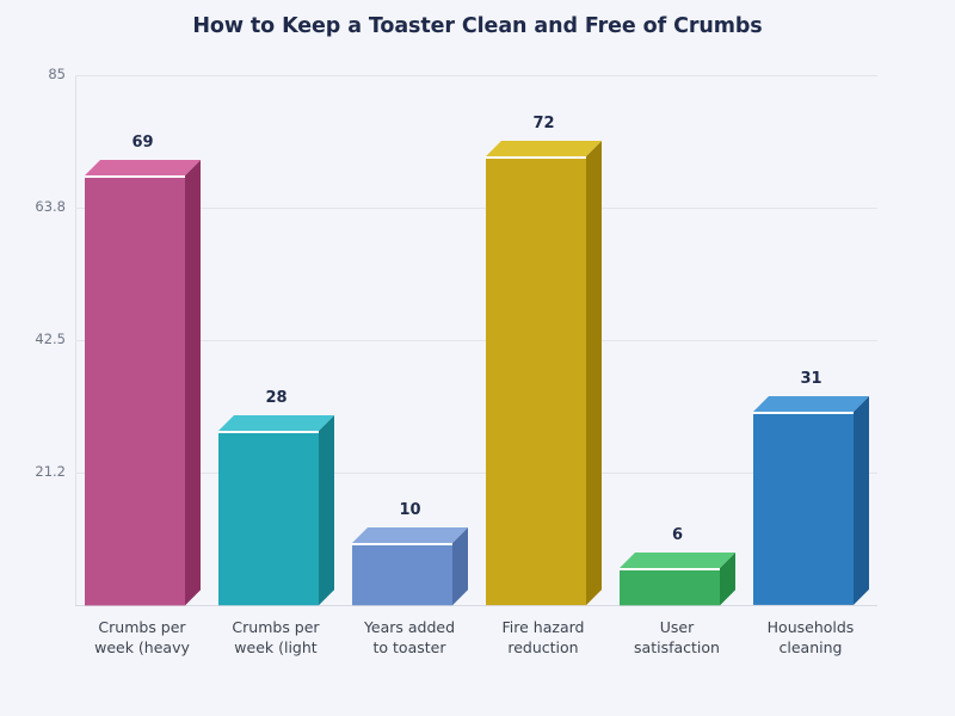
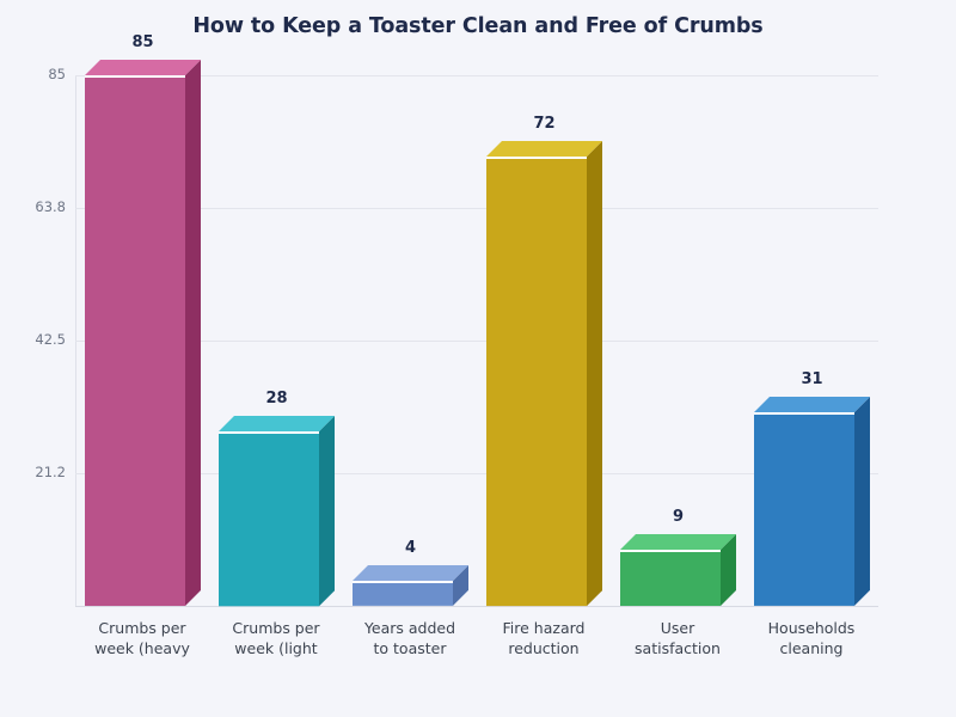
Crumbs per week (heavy: 69 -> 85
Years added to toaster: 10 -> 4
User satisfaction: 6 -> 9
